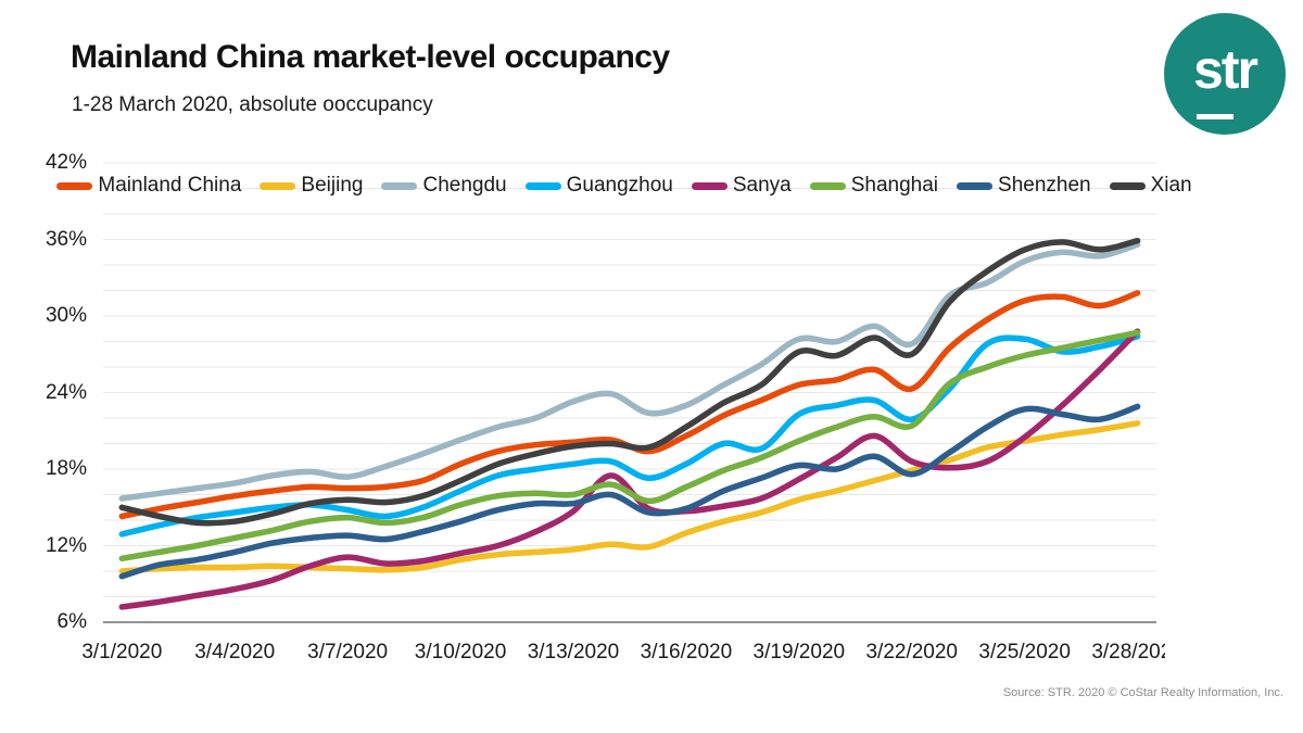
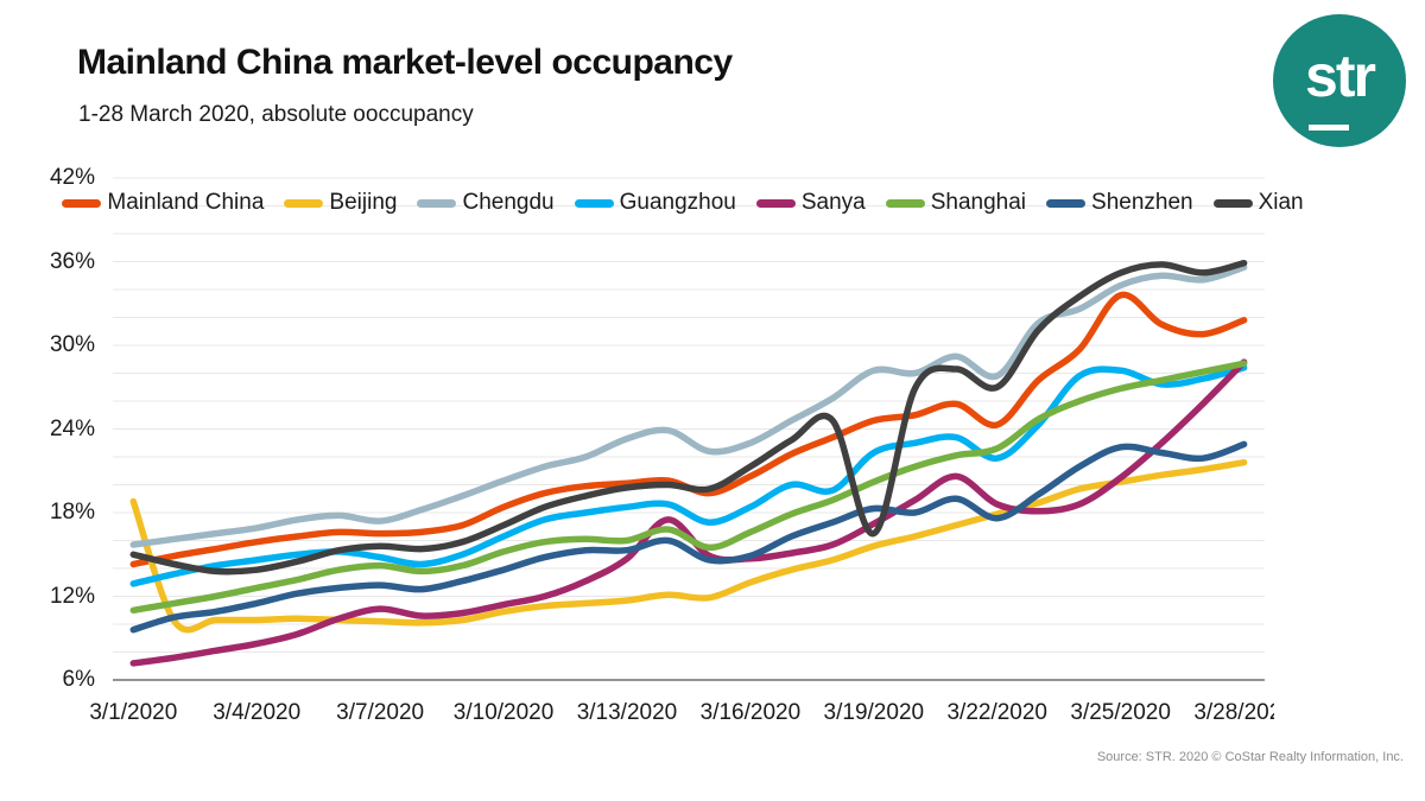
Beijing/3/1/2020: 10.0% -> 18.8%
Xian/3/19/2020: 27.2% -> 16.5%
Shanghai/3/22/2020: 21.4% -> 22.6%
Mainland China/3/25/2020: 31.2% -> 33.6%
